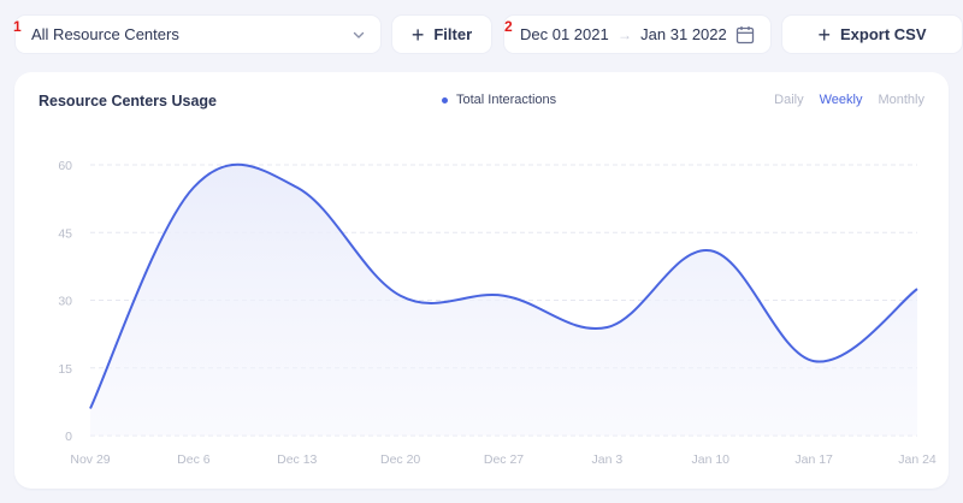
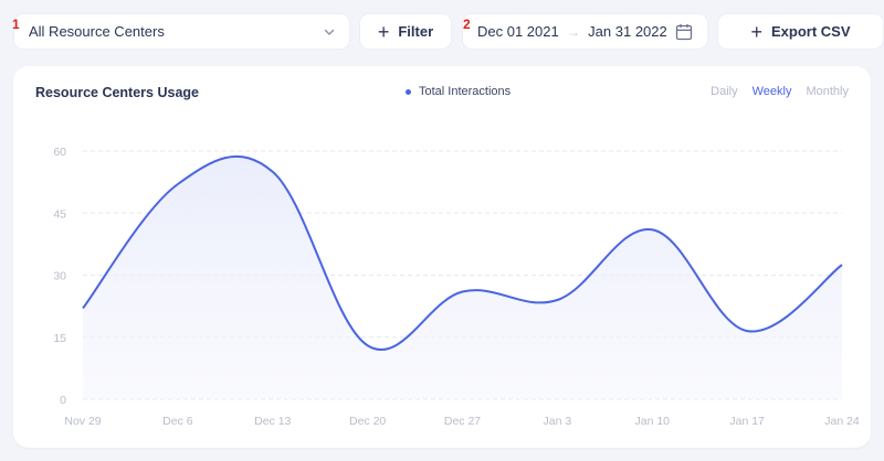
Nov 29: 6 -> 22
Dec 6: 55 -> 52
Dec 20: 31 -> 13
Dec 27: 31 -> 26
